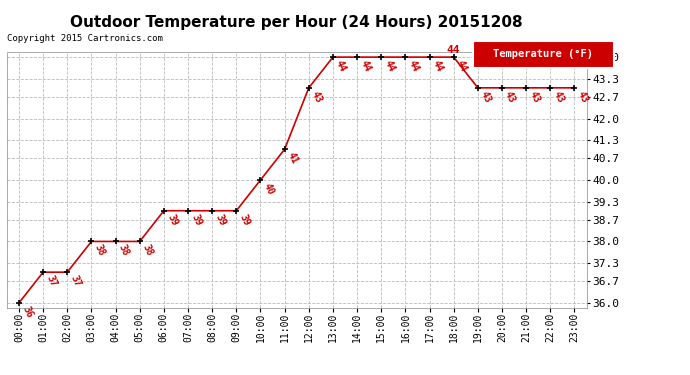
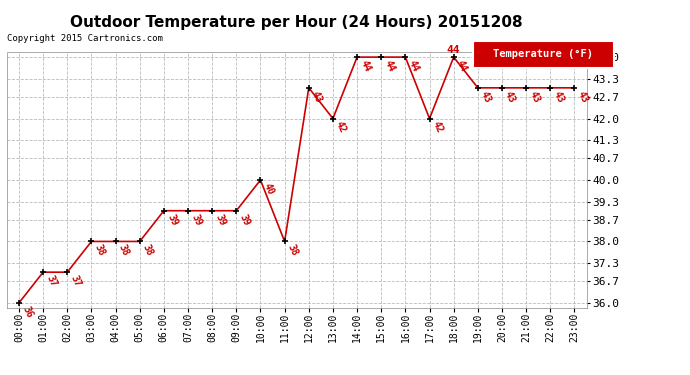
11:00: 41 -> 38
13:00: 44 -> 42
17:00: 44 -> 42
